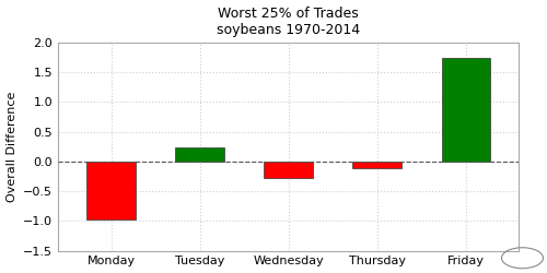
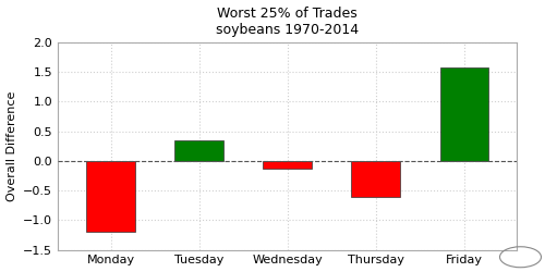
Monday: -0.98 -> -1.20
Tuesday: 0.24 -> 0.35
Wednesday: -0.28 -> -0.13
Thursday: -0.12 -> -0.60
Friday: 1.74 -> 1.57
